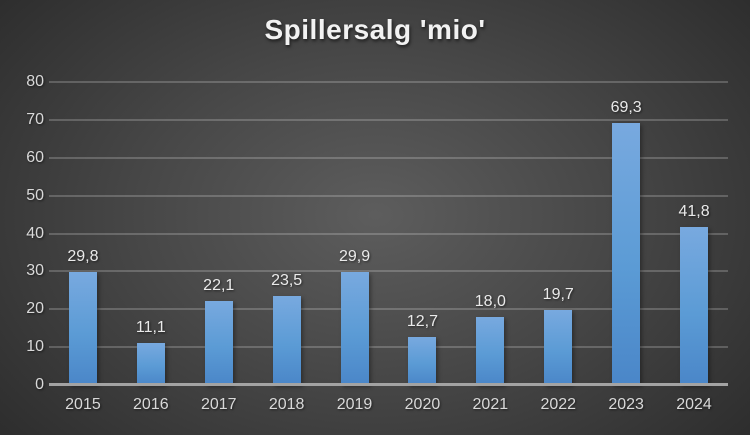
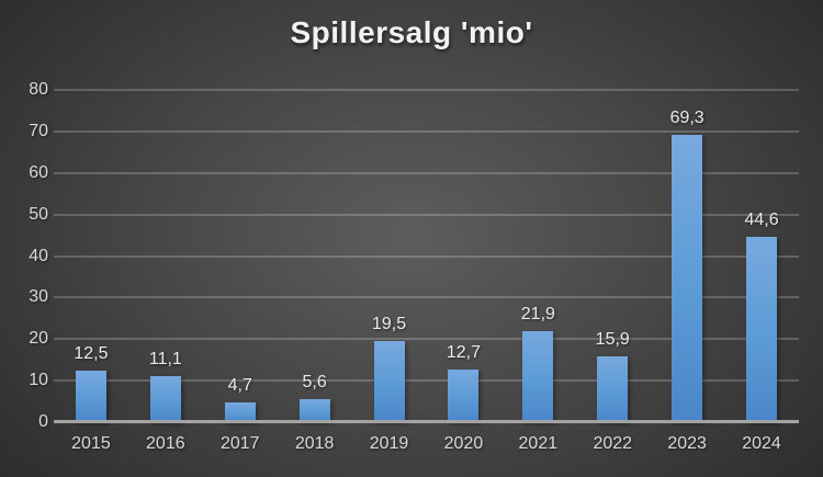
2015: 29,8 -> 12,5
2017: 22,1 -> 4,7
2018: 23,5 -> 5,6
2019: 29,9 -> 19,5
2021: 18,0 -> 21,9
2022: 19,7 -> 15,9
2024: 41,8 -> 44,6
